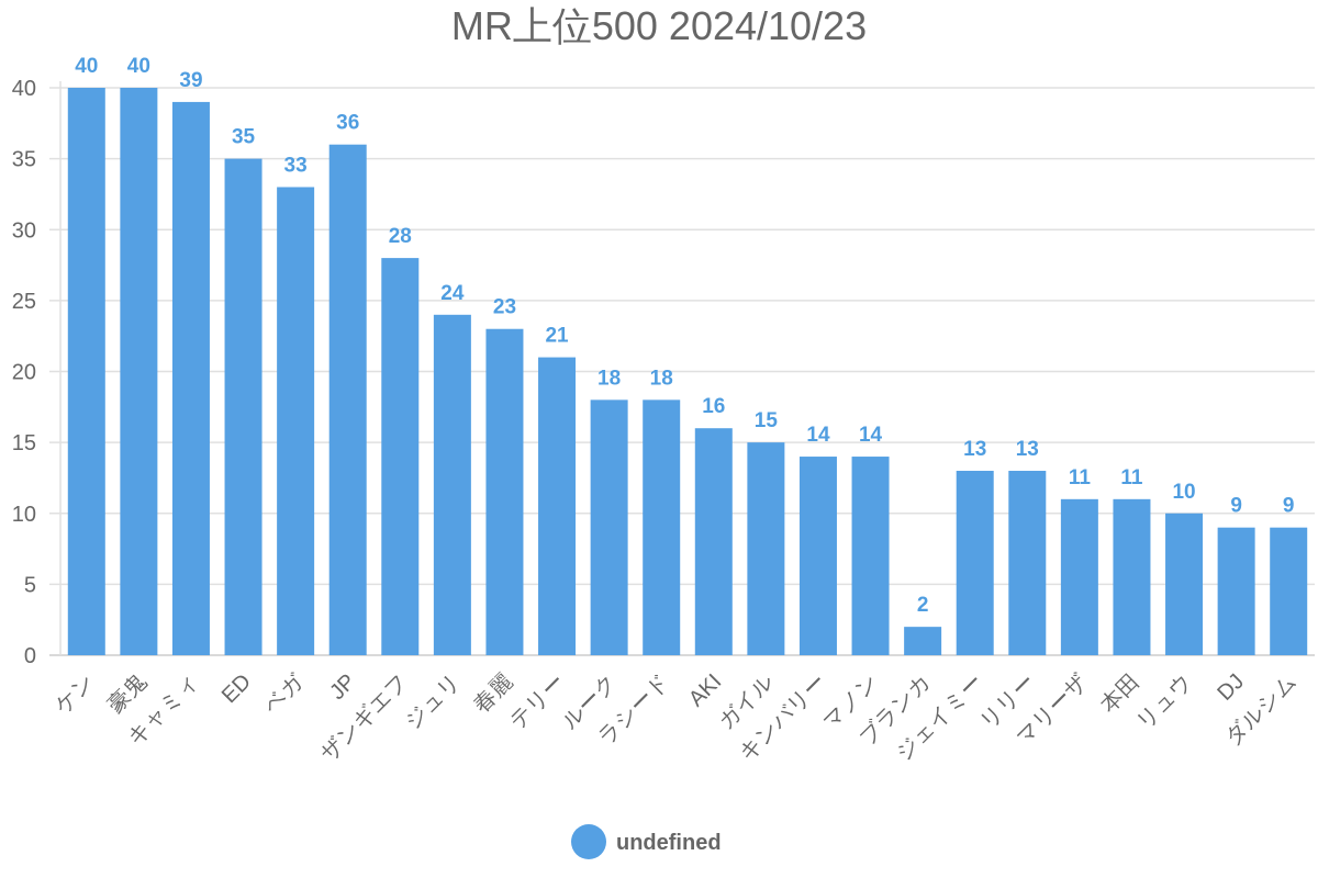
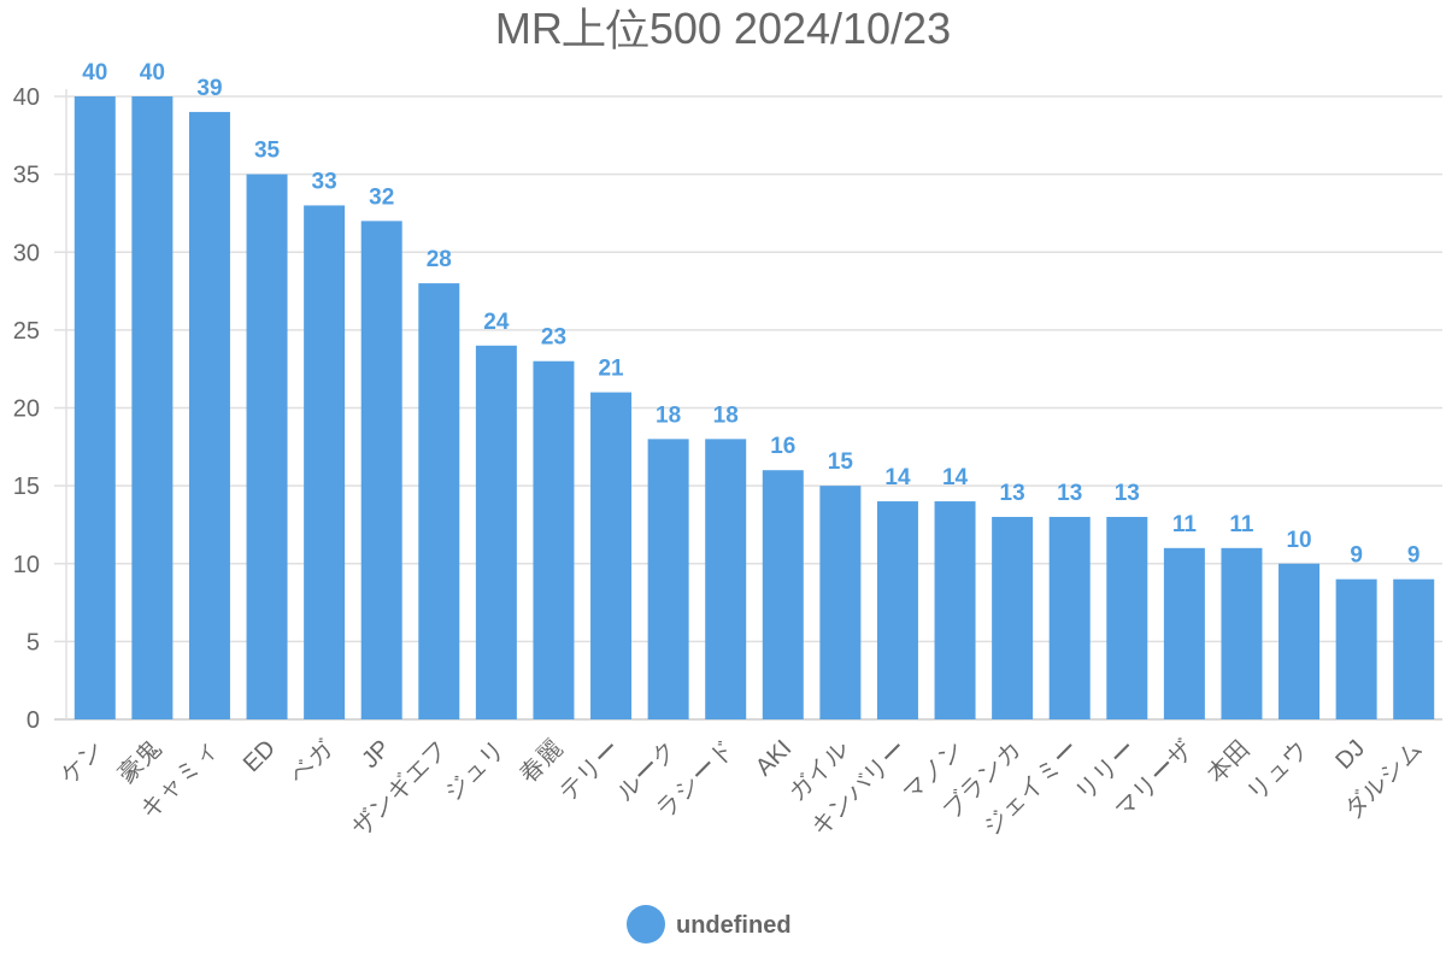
JP: 36 -> 32
ブランカ: 2 -> 13
